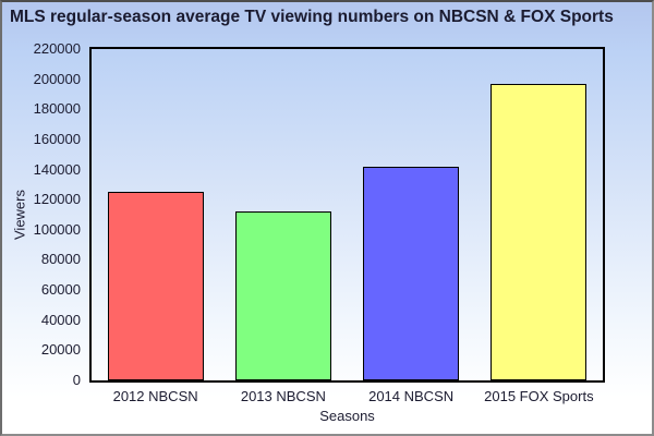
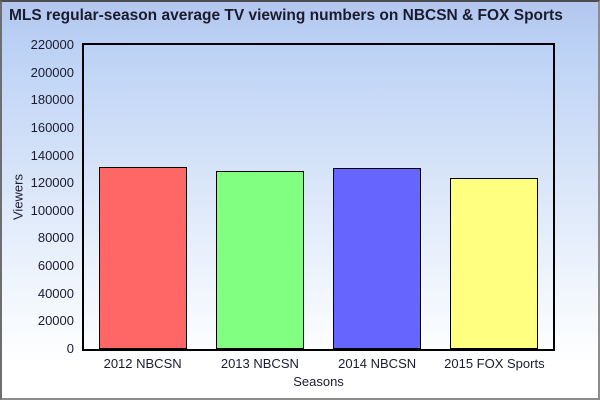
2012 NBCSN: 125000 -> 132000
2013 NBCSN: 112000 -> 129000
2014 NBCSN: 142000 -> 131000
2015 FOX Sports: 197000 -> 124000
